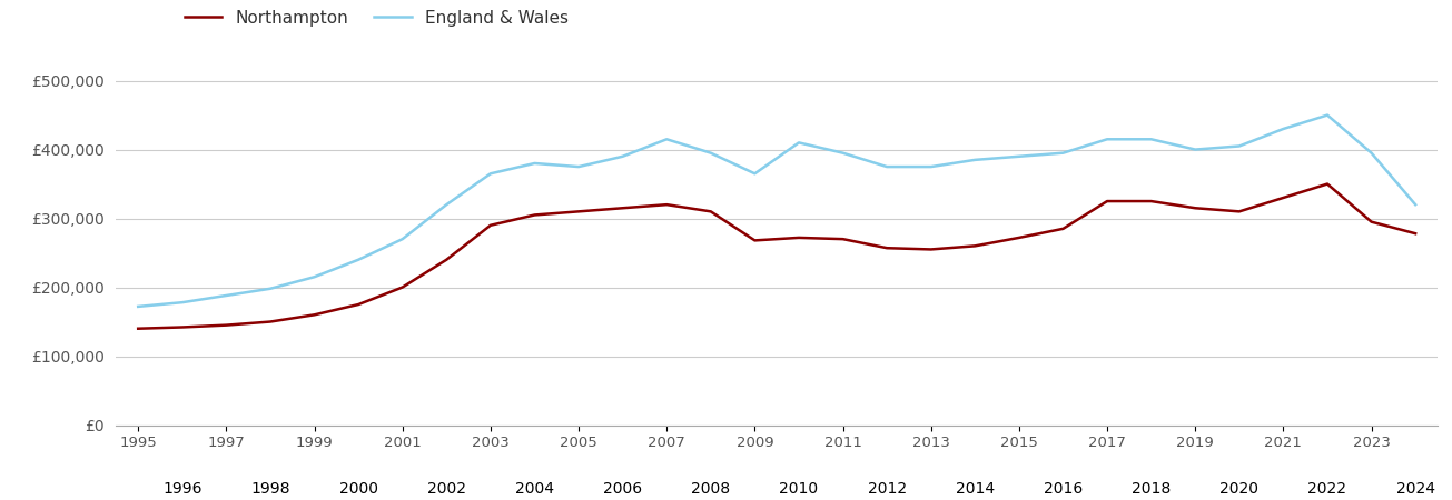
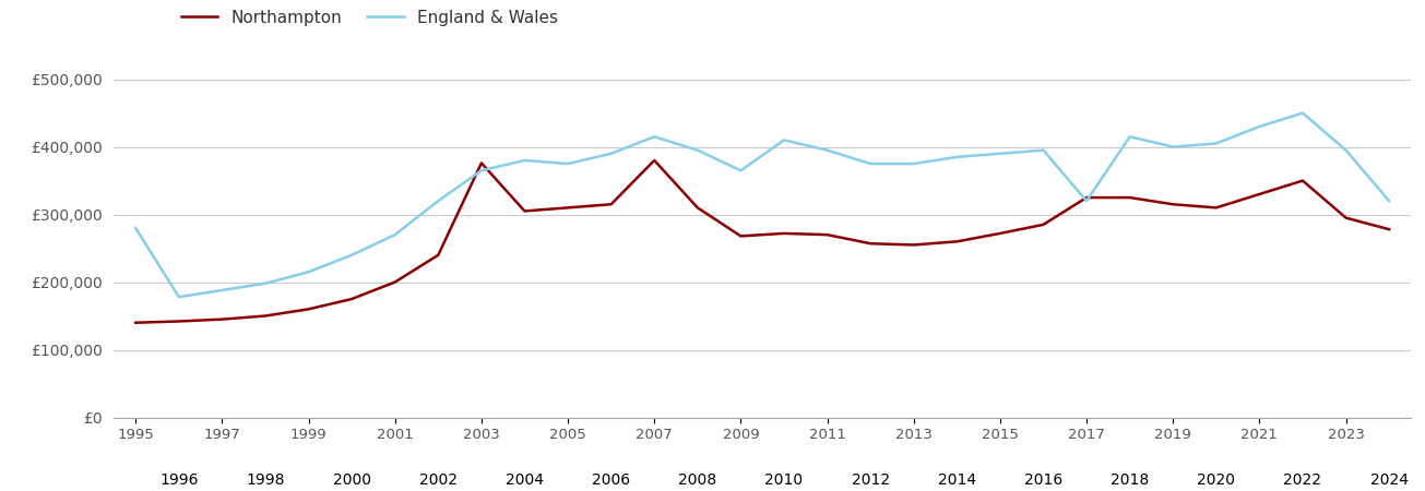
England & Wales/1995: £172,000 -> £280,000
Northampton/2003: £290,000 -> £376,000
Northampton/2007: £320,000 -> £380,000
England & Wales/2017: £415,000 -> £320,000
